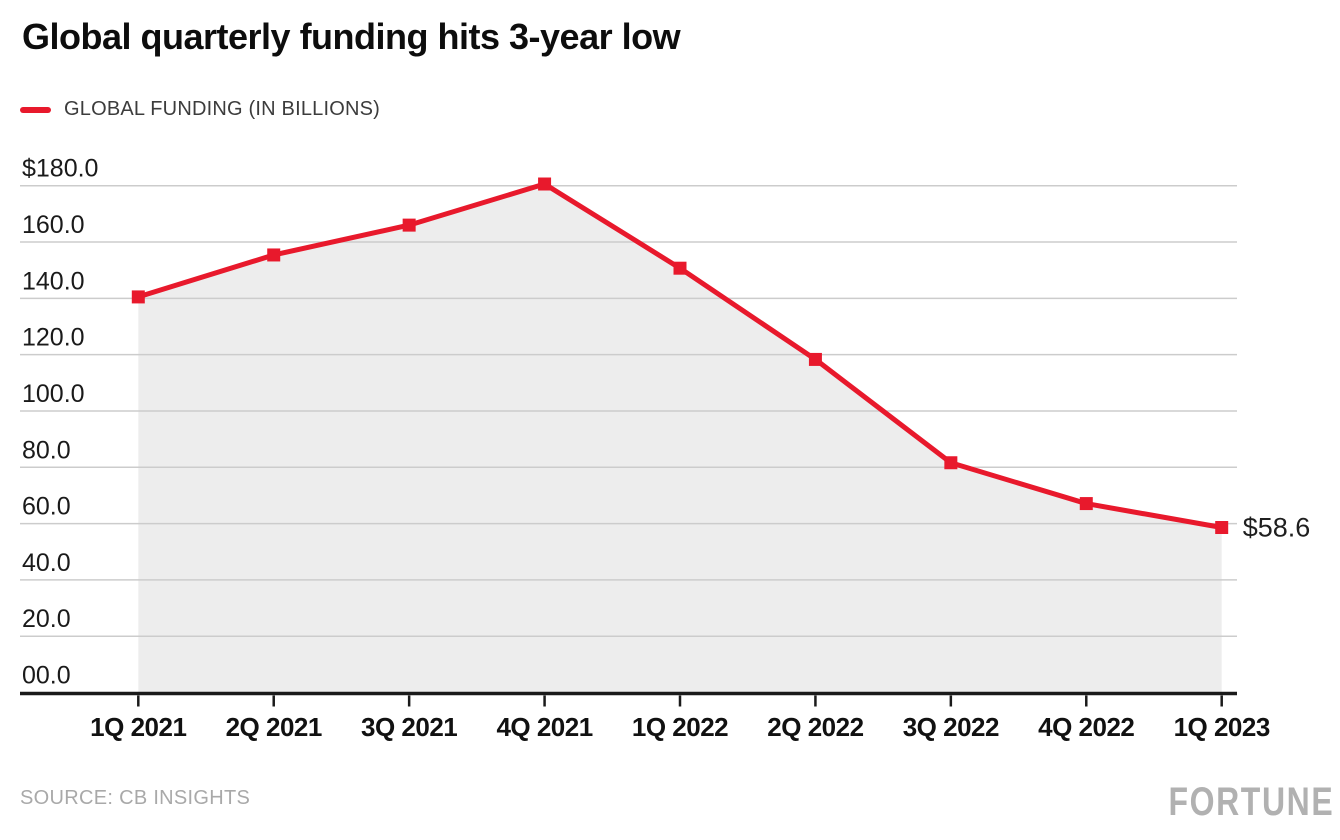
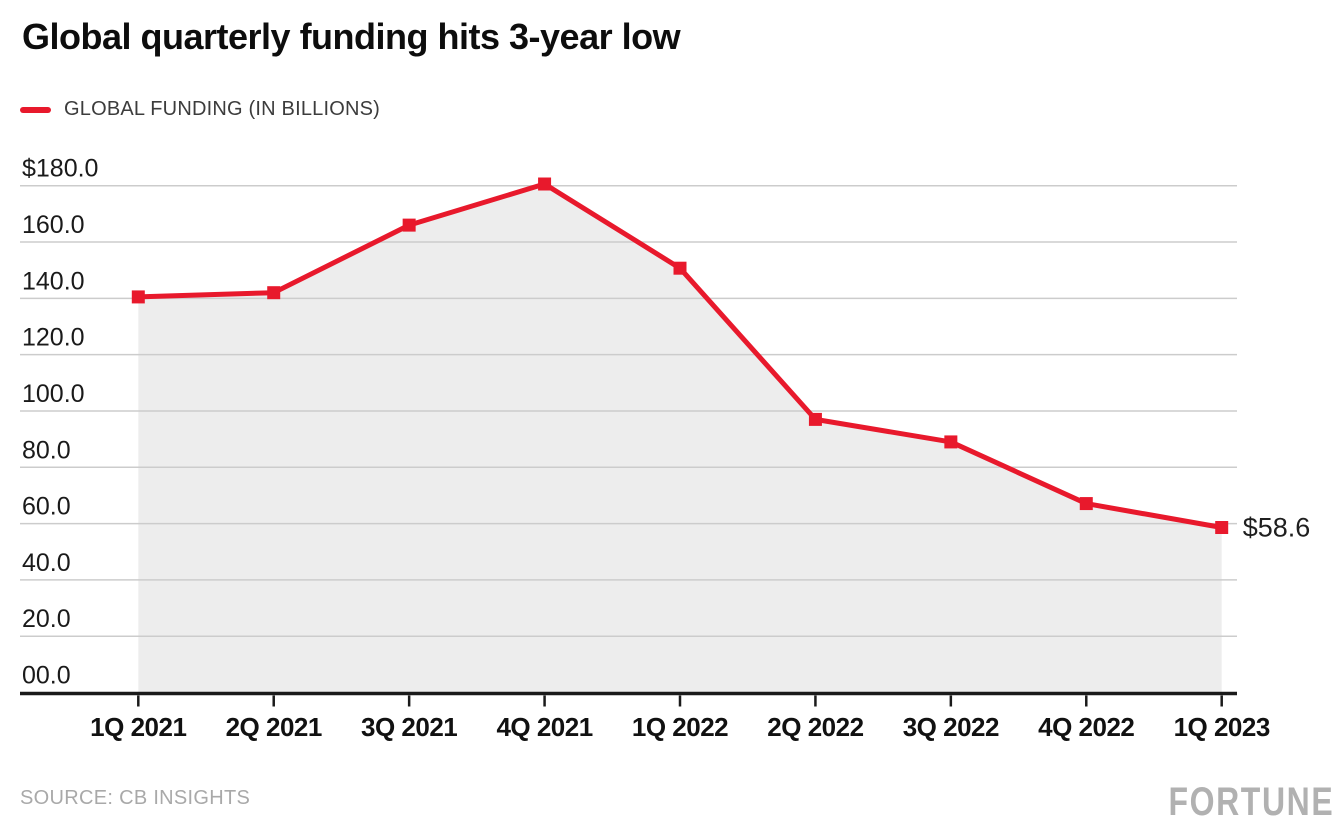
2Q 2021: $155 -> $142
2Q 2022: $118 -> $97
3Q 2022: $82 -> $89
